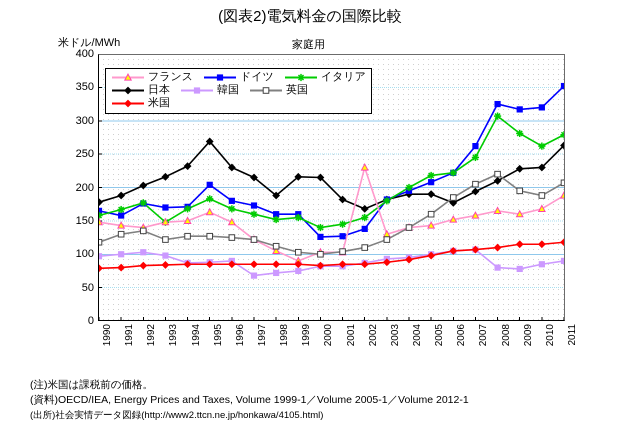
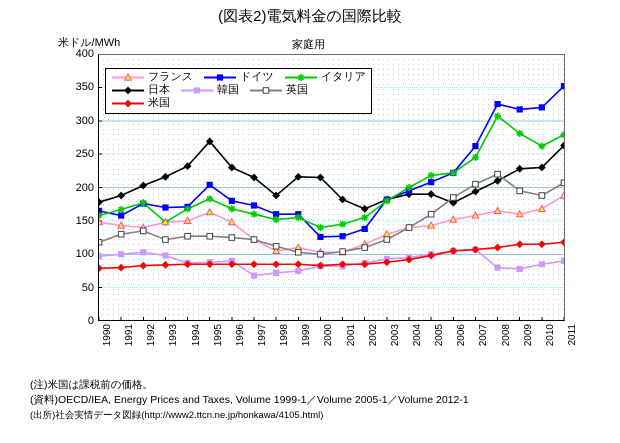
フランス/1999: 90 -> 110
フランス/2002: 230 -> 120
